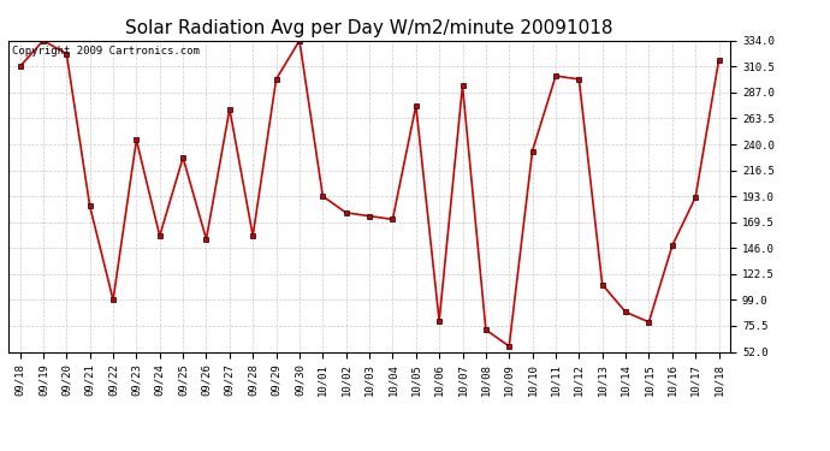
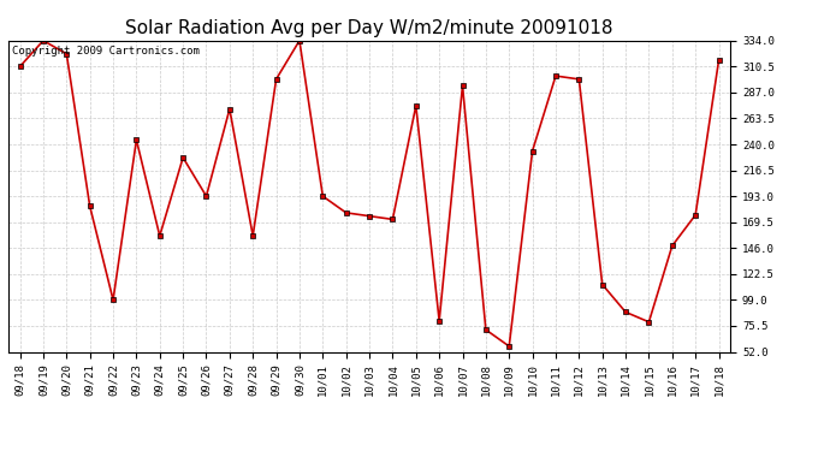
09/26: 154 -> 193
10/17: 192 -> 176
